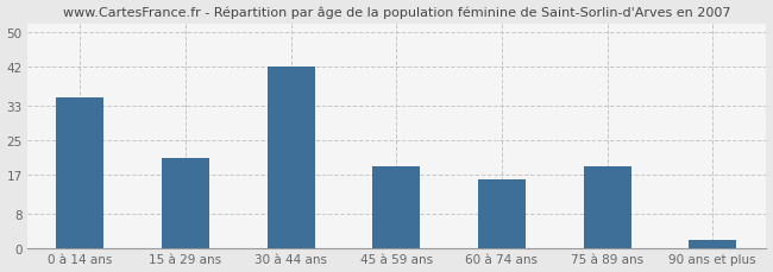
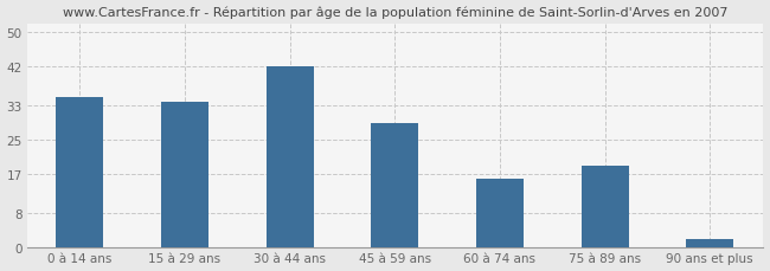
15 à 29 ans: 21 -> 34
45 à 59 ans: 19 -> 29
